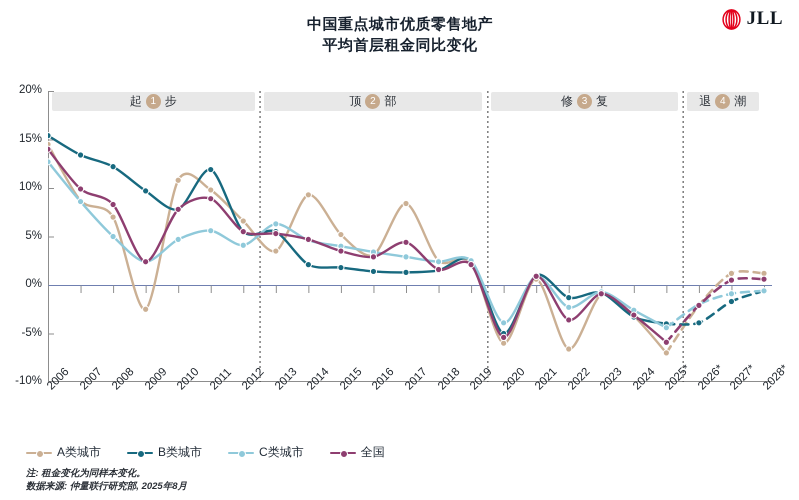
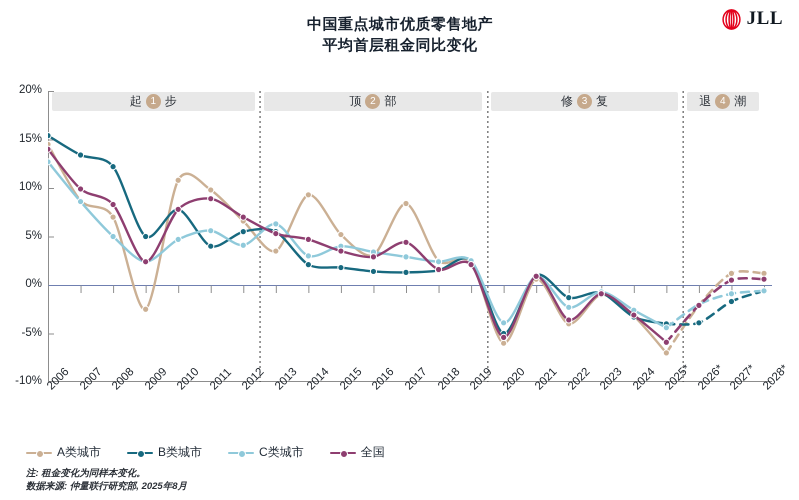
B类城市/2009: 10% -> 5%
B类城市/2011: 12% -> 4%
全国/2012: 6% -> 7%
C类城市/2014: 5% -> 3%
A类城市/2022: -7% -> -4%
